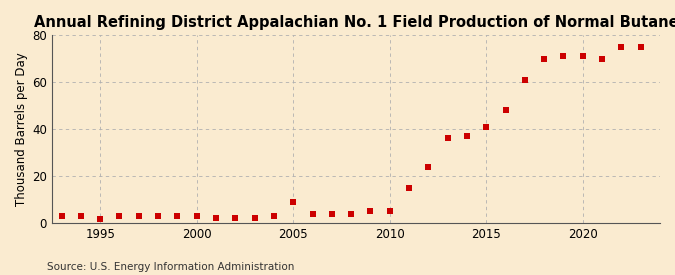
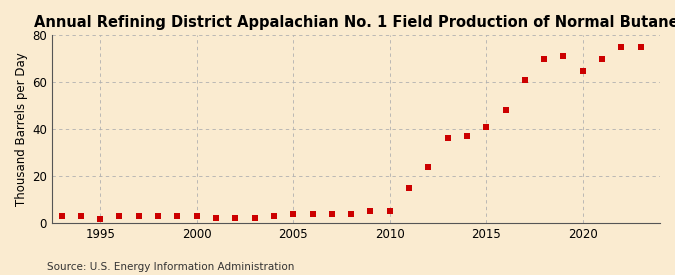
2005: 9.0 -> 4.0
2020: 71.0 -> 65.0
